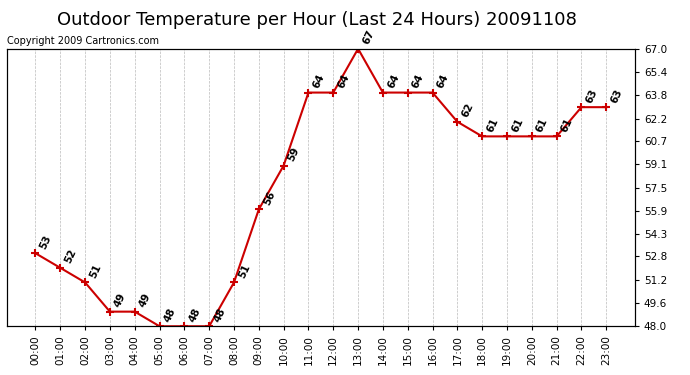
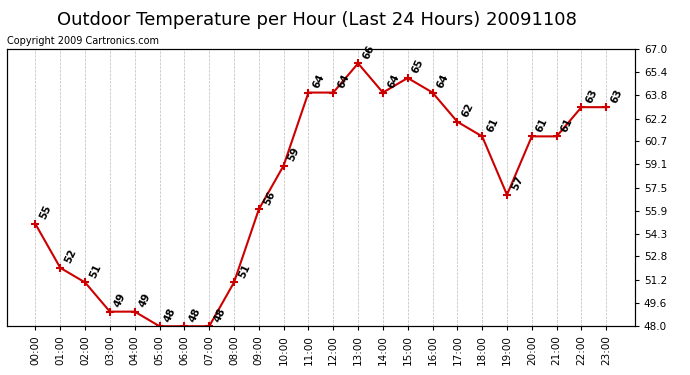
00:00: 53 -> 55
13:00: 67 -> 66
15:00: 64 -> 65
19:00: 61 -> 57
